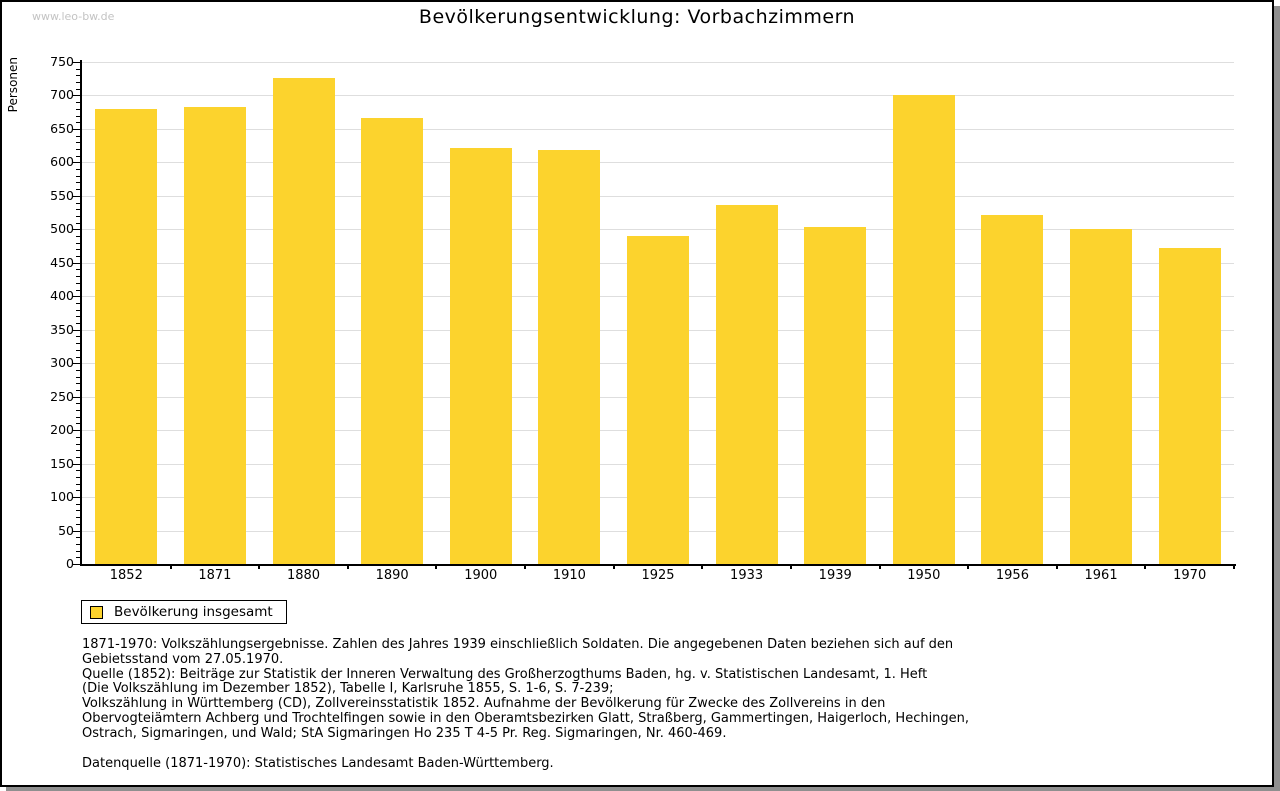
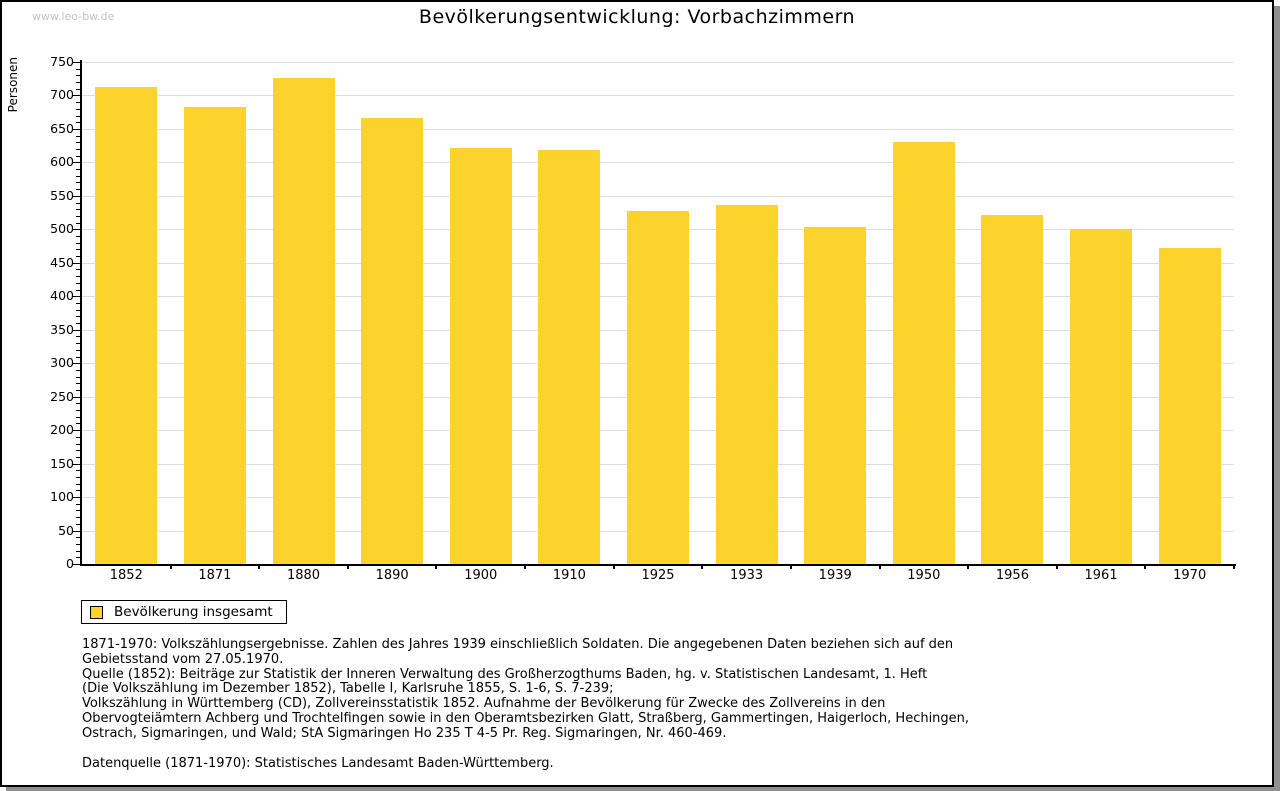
1852: 680 -> 710
1925: 490 -> 530
1950: 700 -> 630
